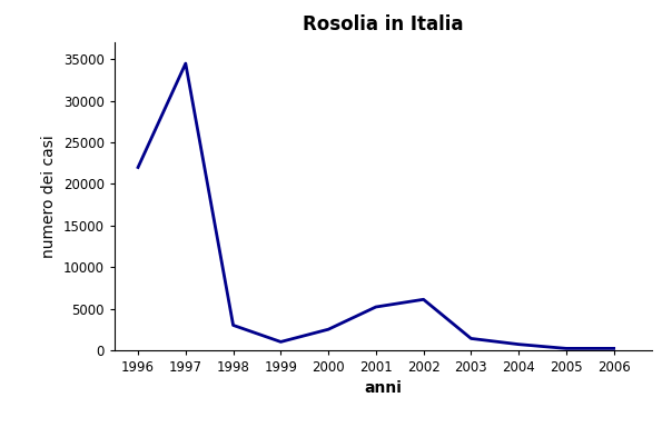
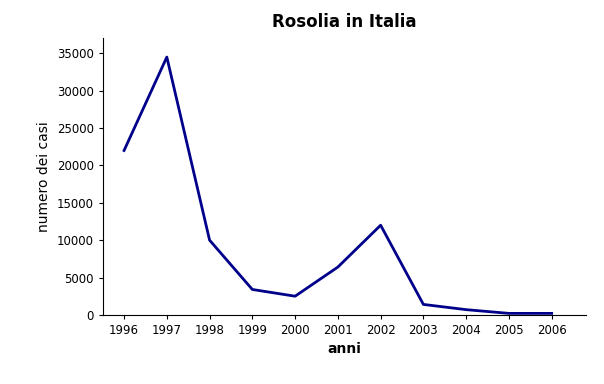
1998: 3000 -> 10000
1999: 1000 -> 3400
2001: 5200 -> 6400
2002: 6100 -> 12000
